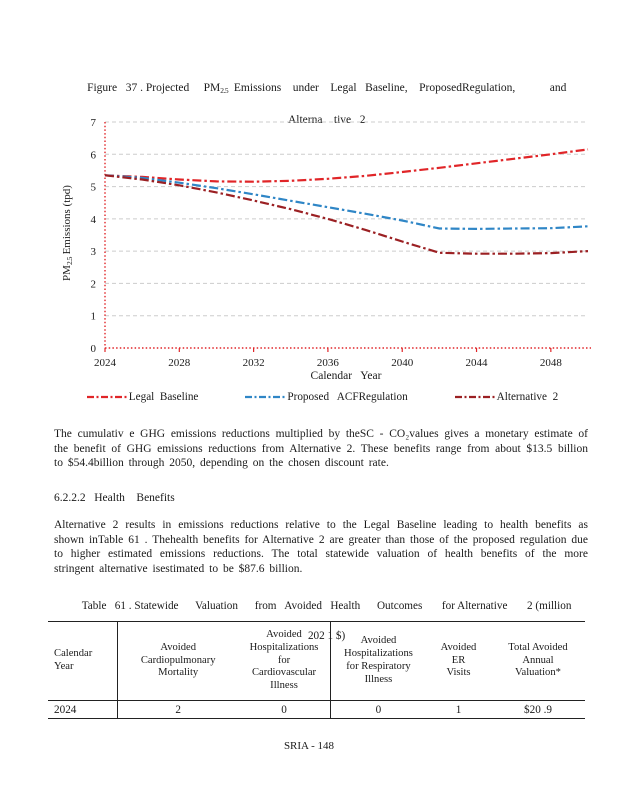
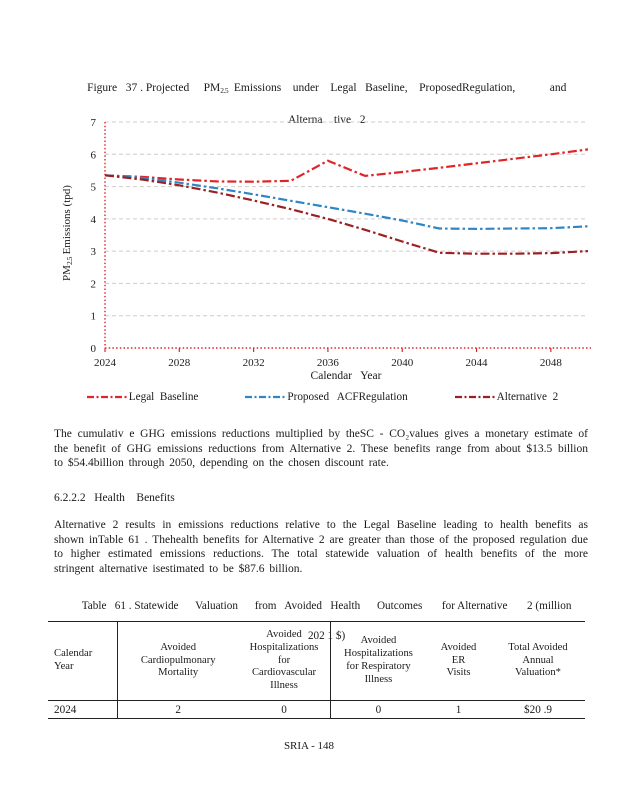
Legal Baseline/2036: 5.2 -> 5.8
